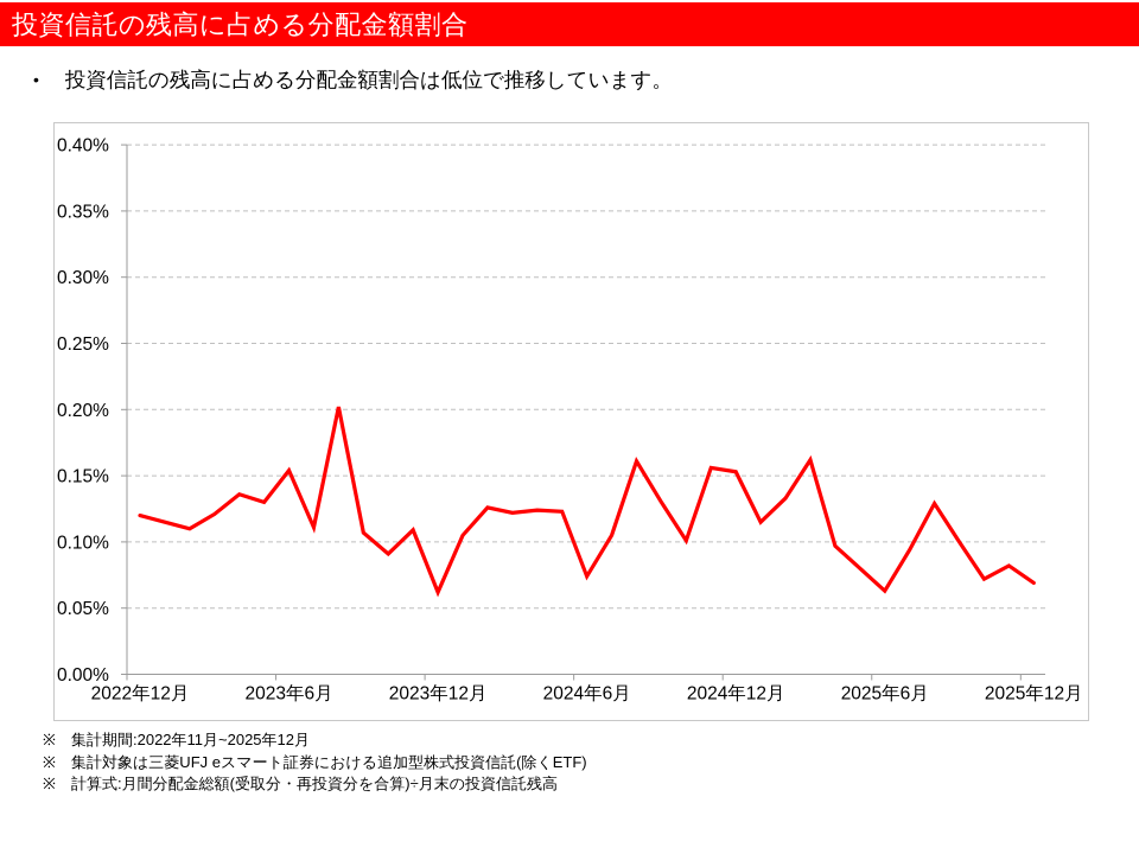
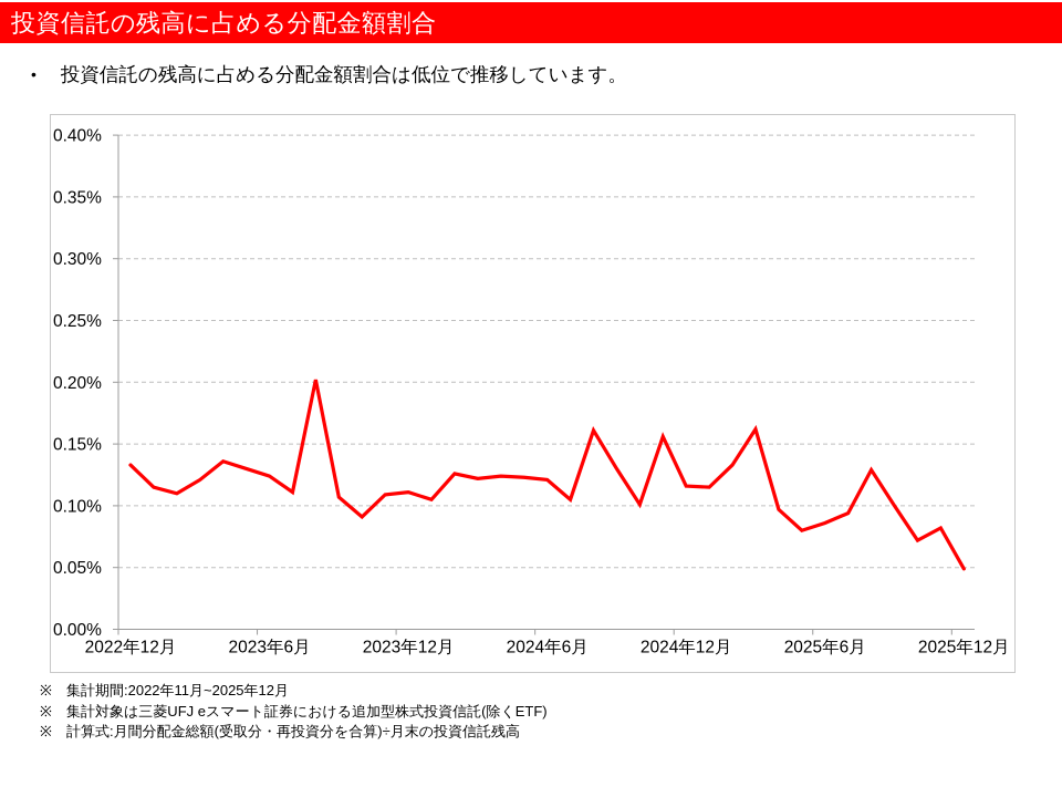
2022年12月: 0.120% -> 0.133%
2023年6月: 0.154% -> 0.124%
2023年12月: 0.062% -> 0.111%
2024年6月: 0.074% -> 0.121%
2024年12月: 0.153% -> 0.116%
2025年6月: 0.063% -> 0.086%
2025年12月: 0.069% -> 0.049%
